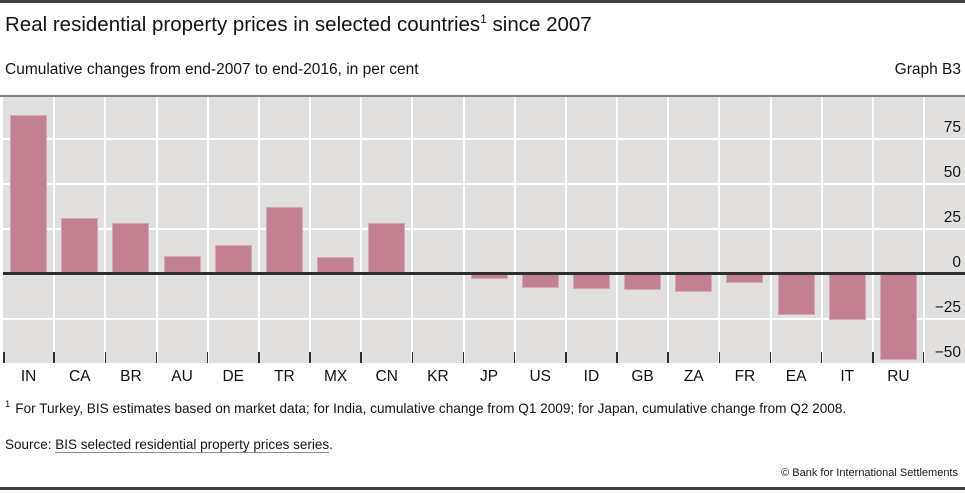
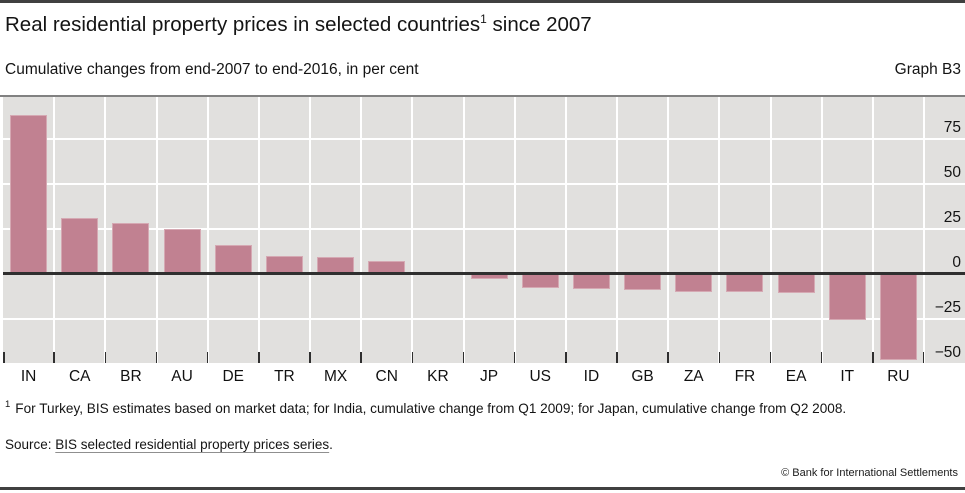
AU: 10 -> 25
TR: 37 -> 10
CN: 28 -> 7
FR: -5 -> -10
EA: -23 -> -11
